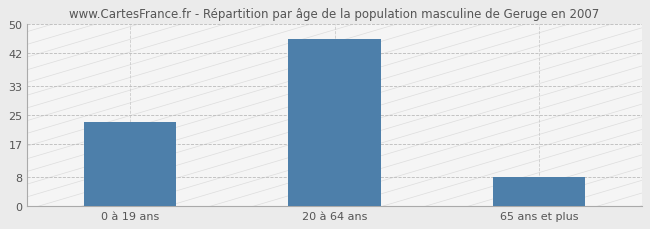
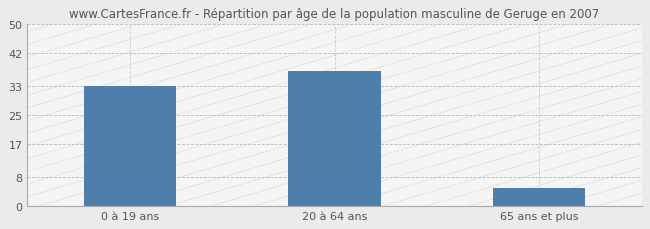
0 à 19 ans: 23 -> 33
20 à 64 ans: 46 -> 37
65 ans et plus: 8 -> 5
